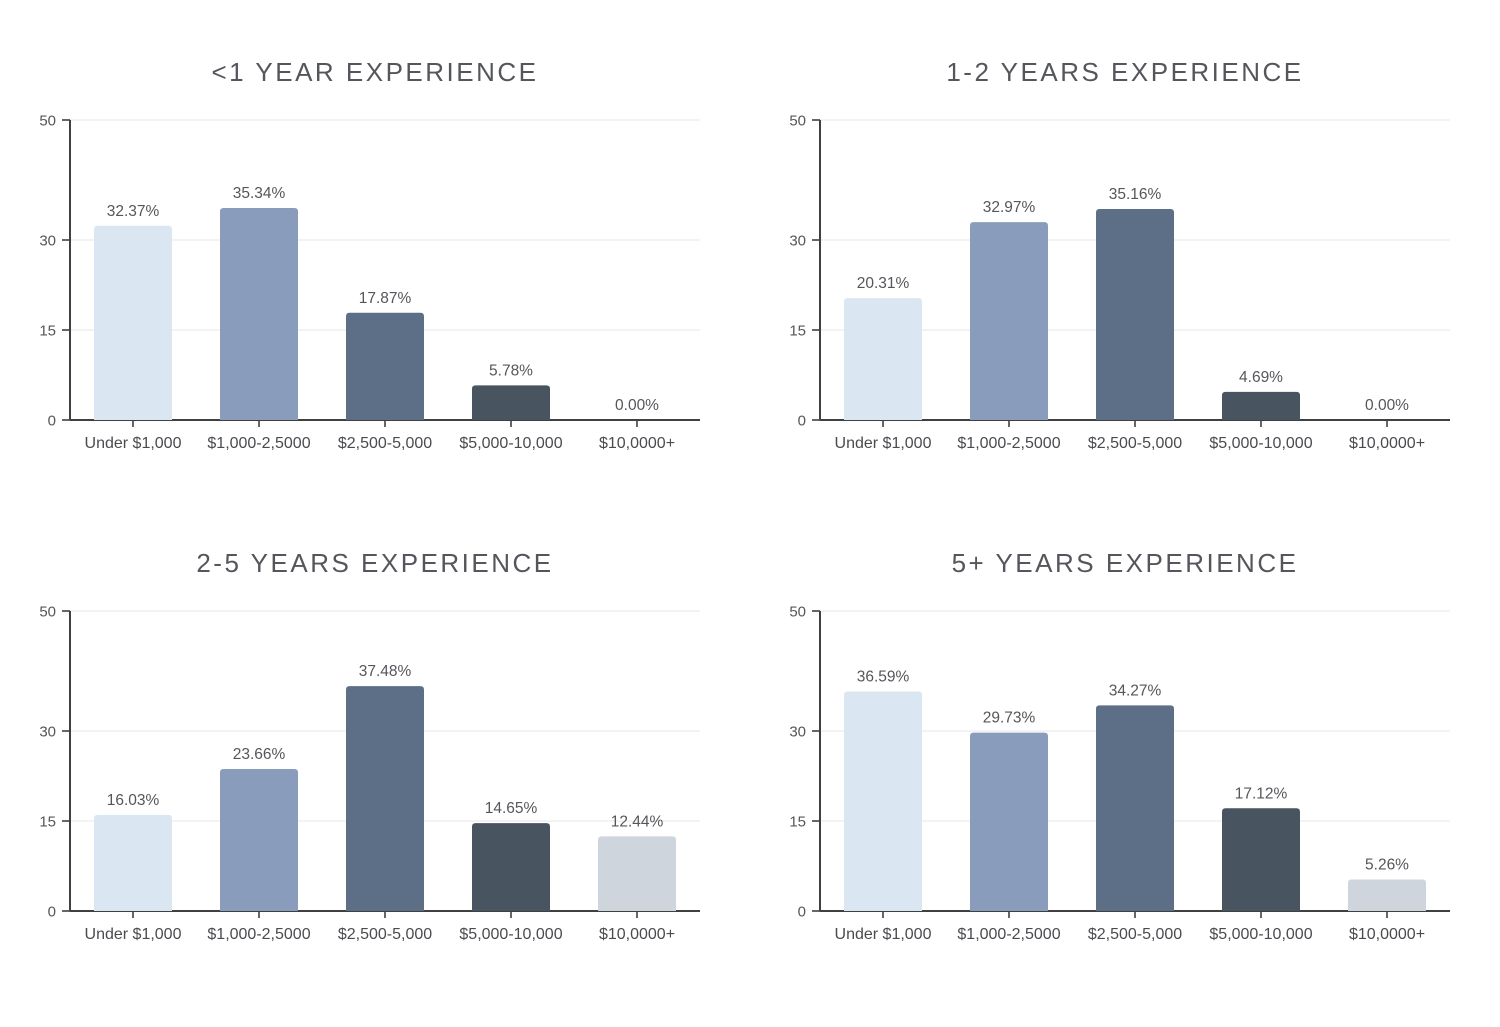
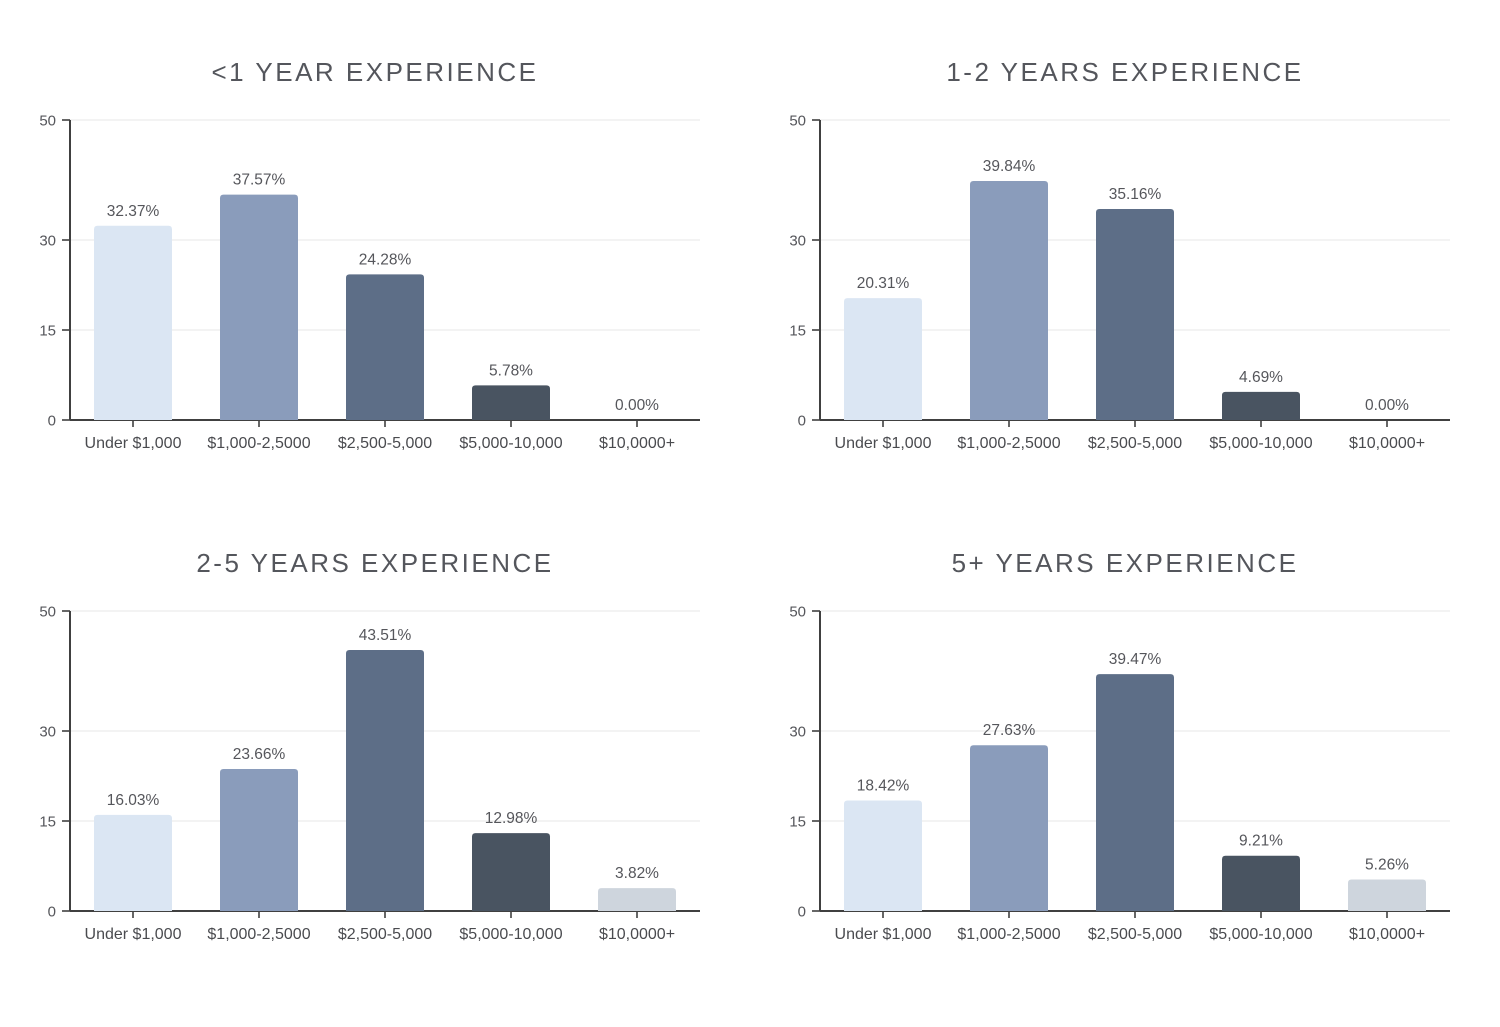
<1 YEAR EXPERIENCE/$1,000-2,5000: 35.34% -> 37.57%
<1 YEAR EXPERIENCE/$2,500-5,000: 17.87% -> 24.28%
1-2 YEARS EXPERIENCE/$1,000-2,5000: 32.97% -> 39.84%
2-5 YEARS EXPERIENCE/$2,500-5,000: 37.48% -> 43.51%
2-5 YEARS EXPERIENCE/$5,000-10,000: 14.65% -> 12.98%
2-5 YEARS EXPERIENCE/$10,0000+: 12.44% -> 3.82%
5+ YEARS EXPERIENCE/Under $1,000: 36.59% -> 18.42%
5+ YEARS EXPERIENCE/$1,000-2,5000: 29.73% -> 27.63%
5+ YEARS EXPERIENCE/$2,500-5,000: 34.27% -> 39.47%
5+ YEARS EXPERIENCE/$5,000-10,000: 17.12% -> 9.21%
